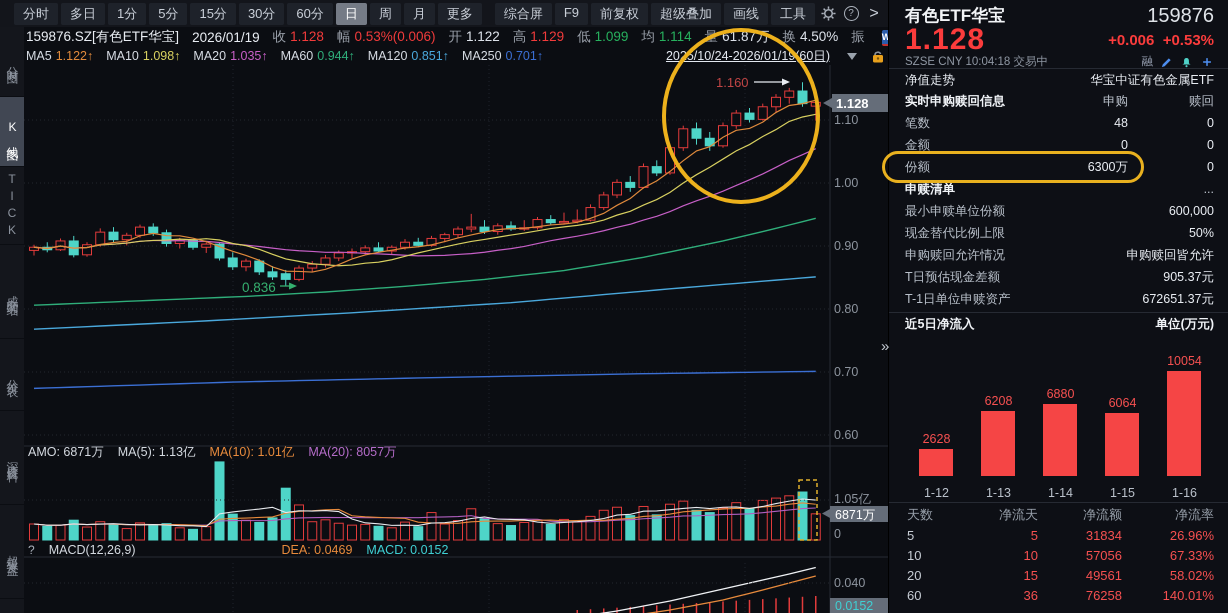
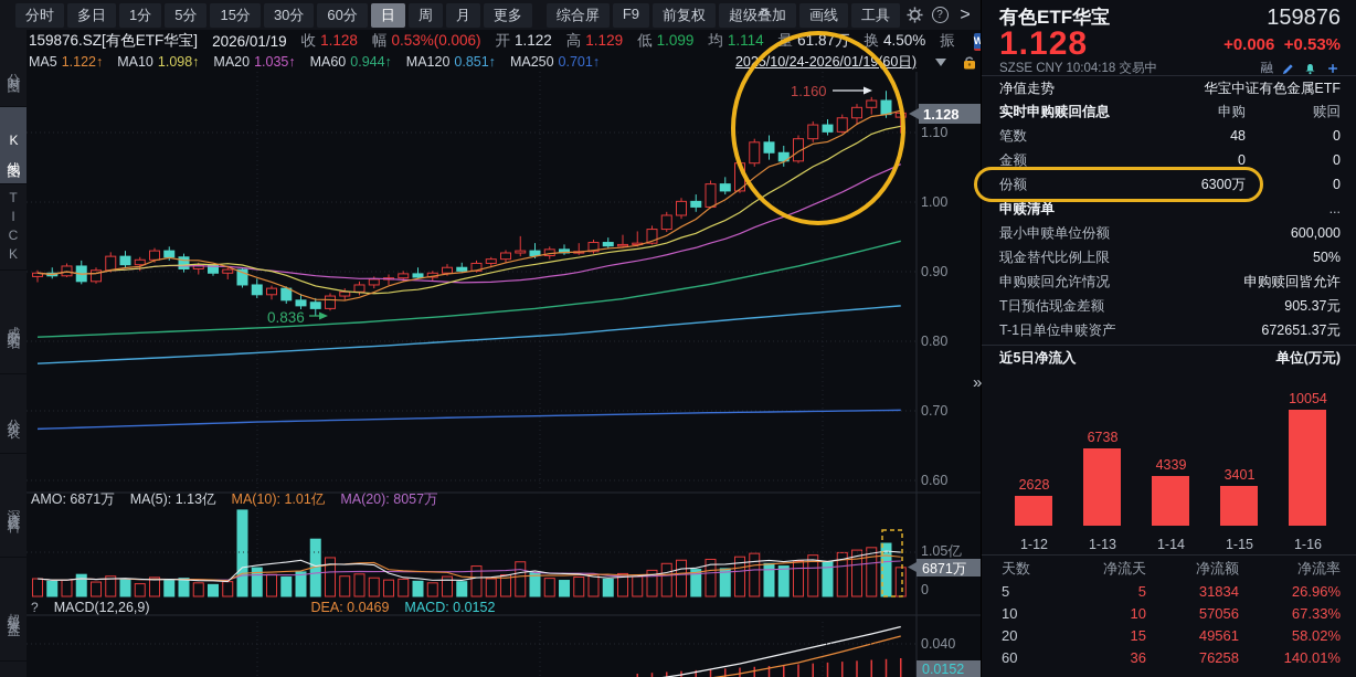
近5日净流入/1-13: 6208 -> 6738
近5日净流入/1-14: 6880 -> 4339
近5日净流入/1-15: 6064 -> 3401
